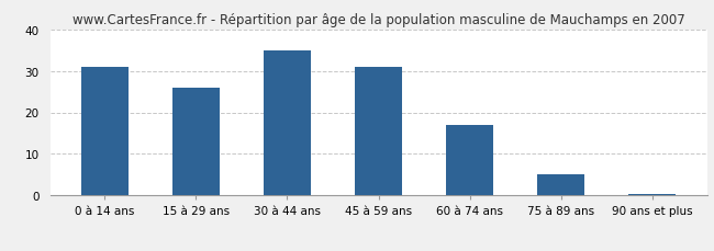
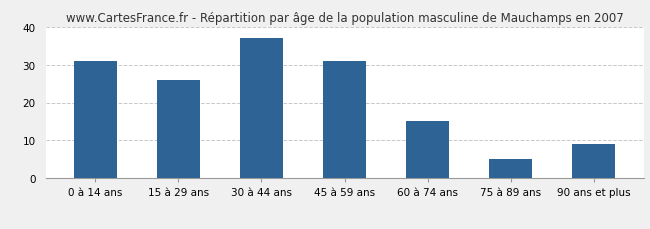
30 à 44 ans: 35.0 -> 37.0
60 à 74 ans: 17.0 -> 15.0
90 ans et plus: 0.5 -> 9.0
